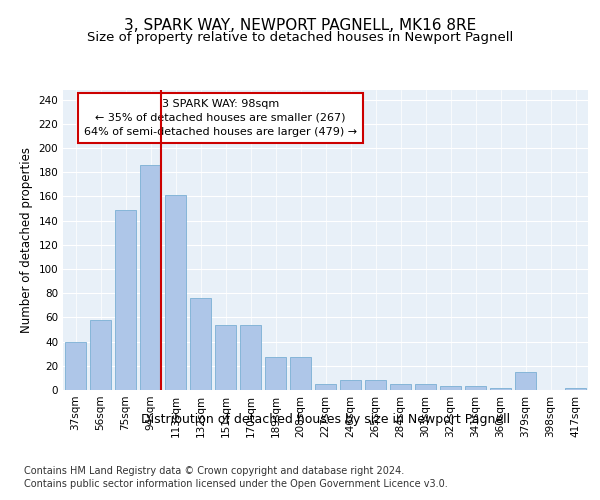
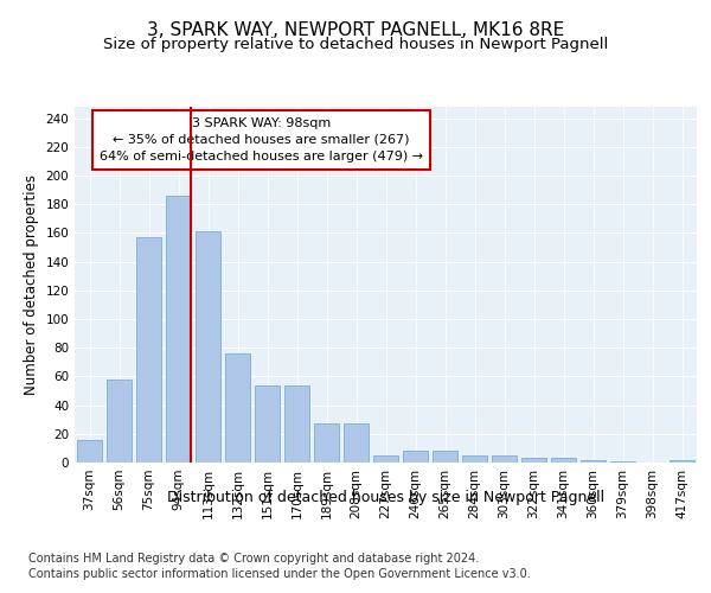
37sqm: 40 -> 16
75sqm: 149 -> 157
379sqm: 15 -> 1
